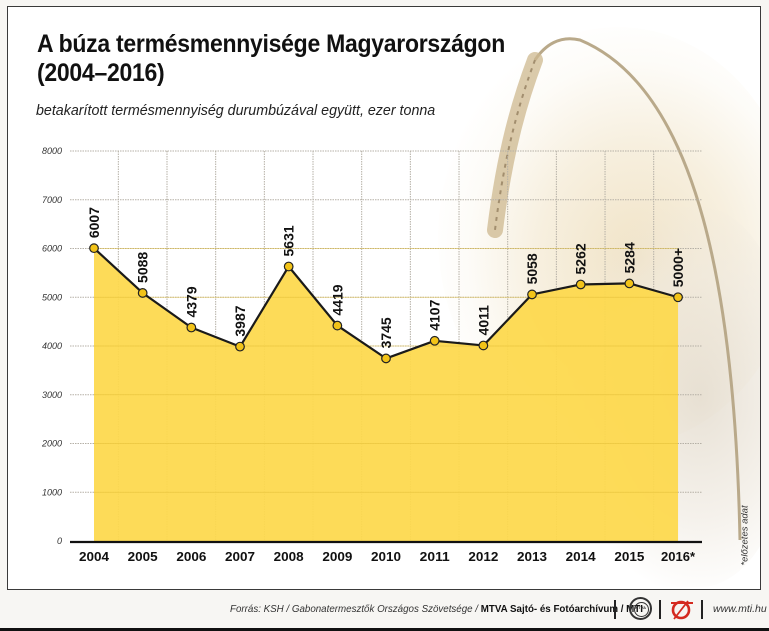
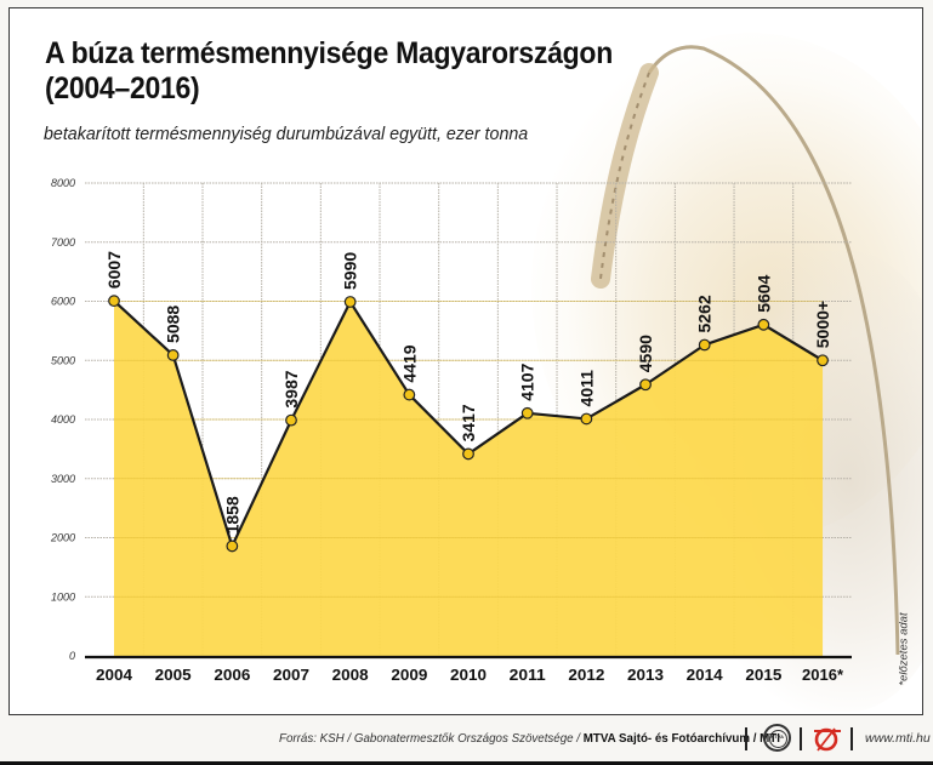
2006: 4379 -> 1858
2008: 5631 -> 5990
2010: 3745 -> 3417
2013: 5058 -> 4590
2015: 5284 -> 5604
